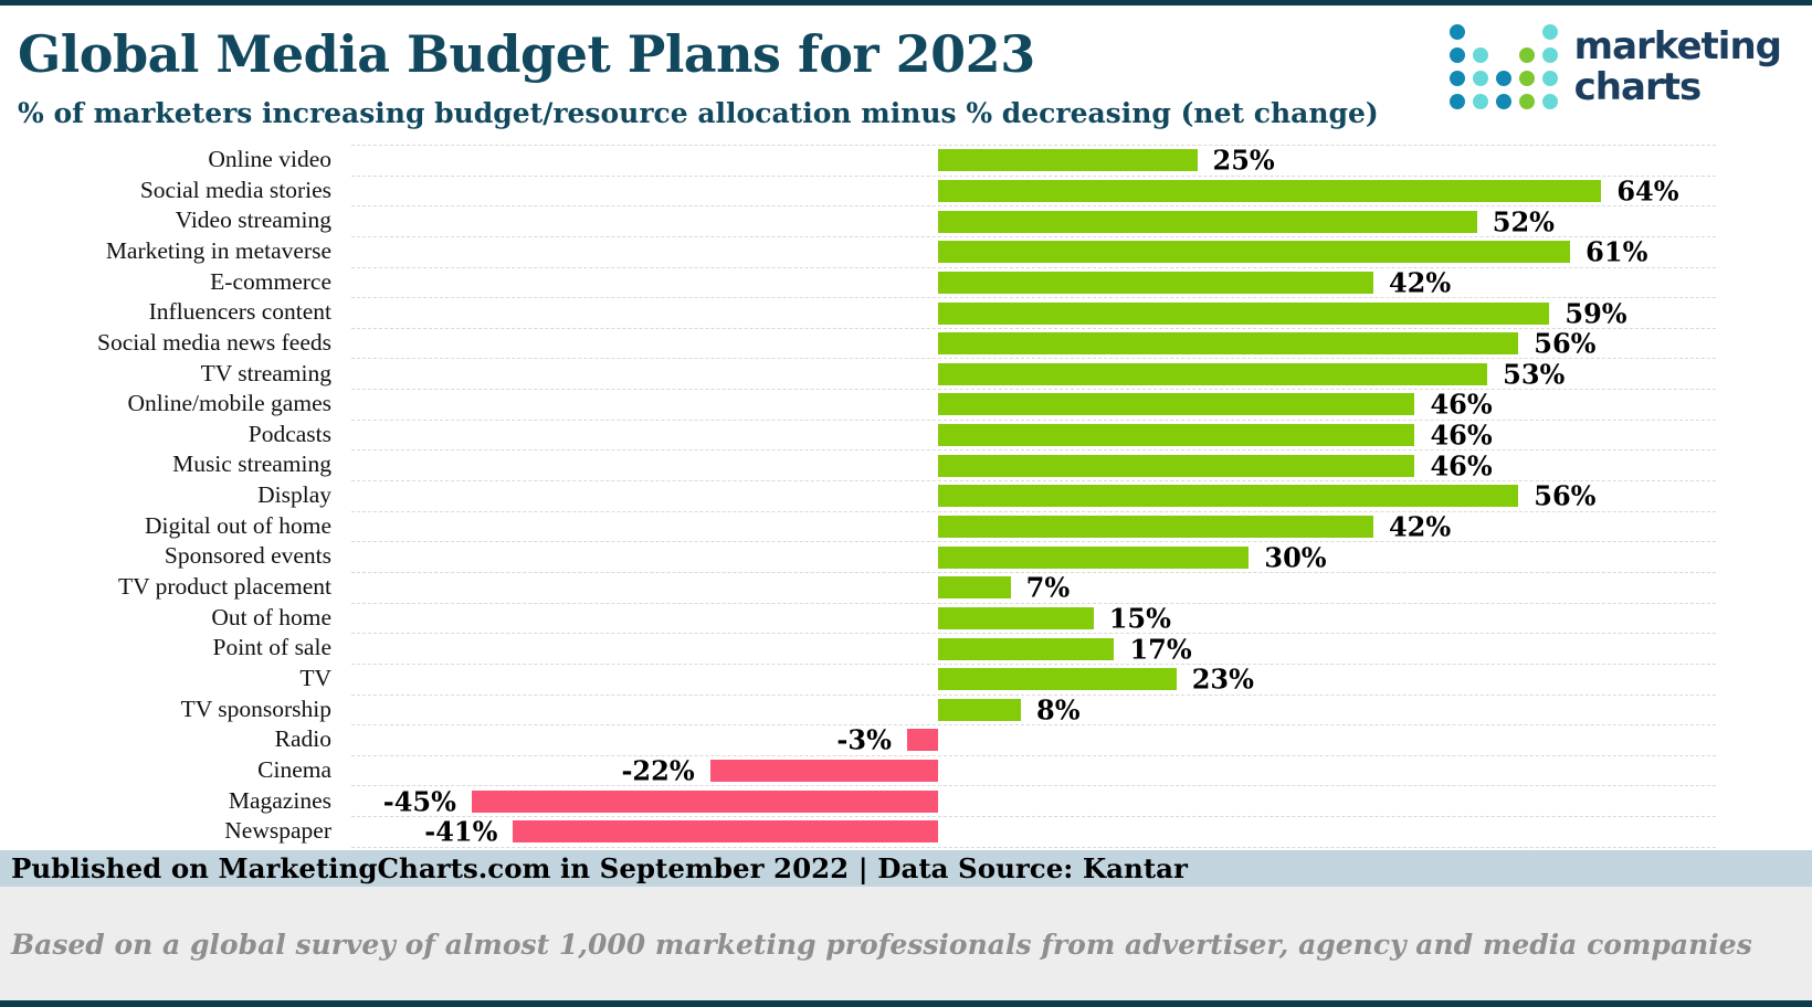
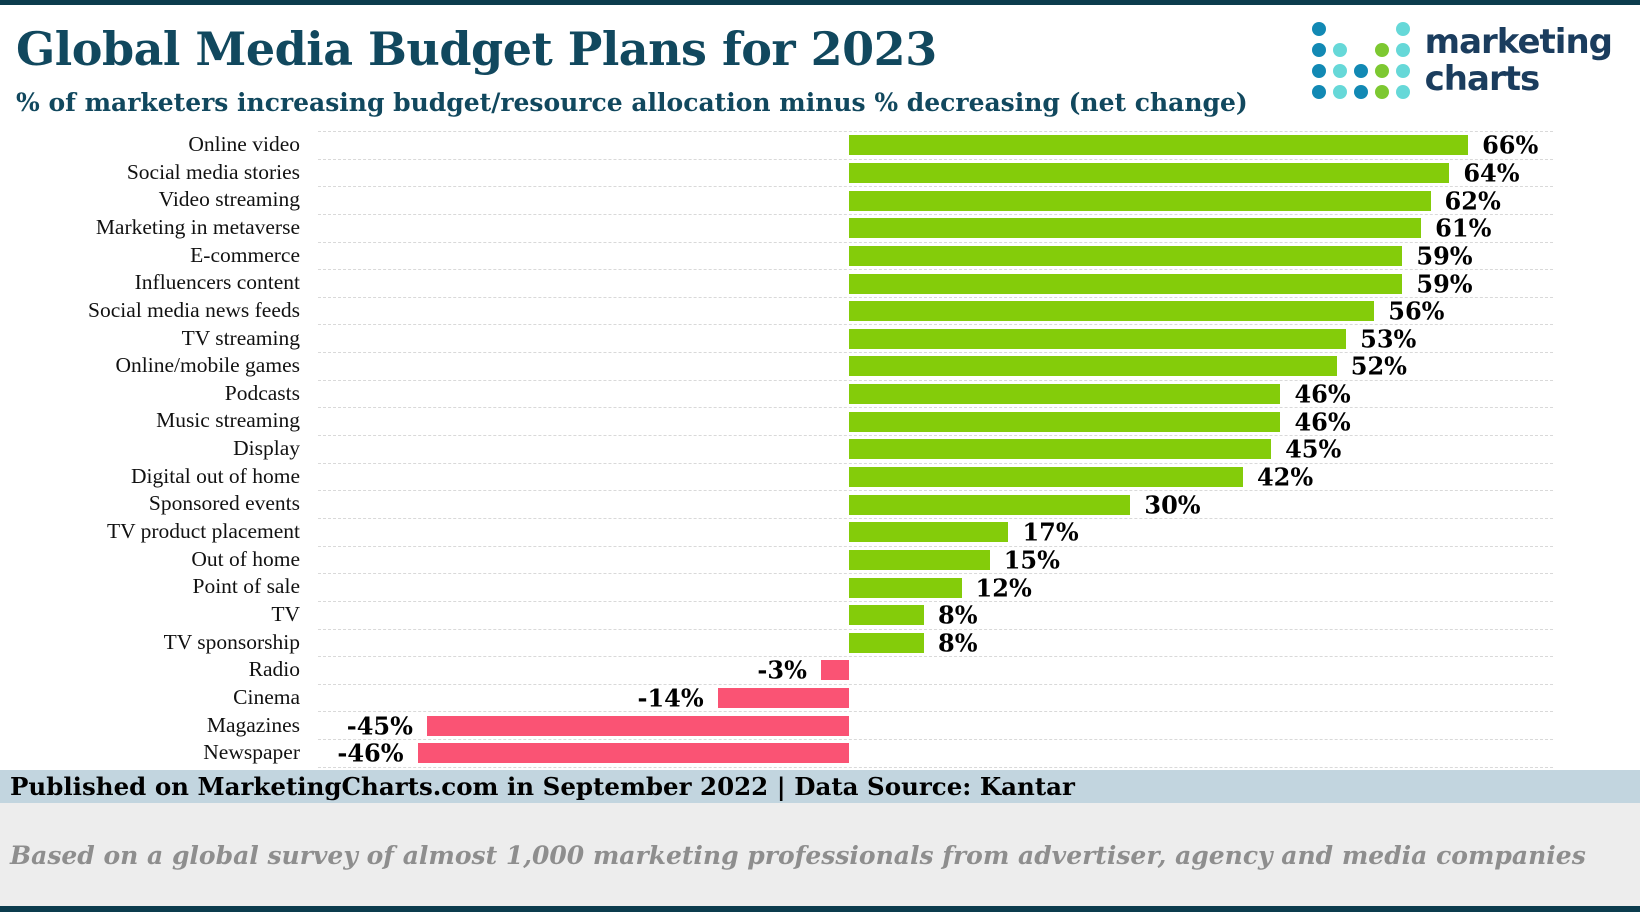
Online video: 25% -> 66%
Video streaming: 52% -> 62%
E-commerce: 42% -> 59%
Online/mobile games: 46% -> 52%
Display: 56% -> 45%
TV product placement: 7% -> 17%
Point of sale: 17% -> 12%
TV: 23% -> 8%
Cinema: -22% -> -14%
Newspaper: -41% -> -46%
